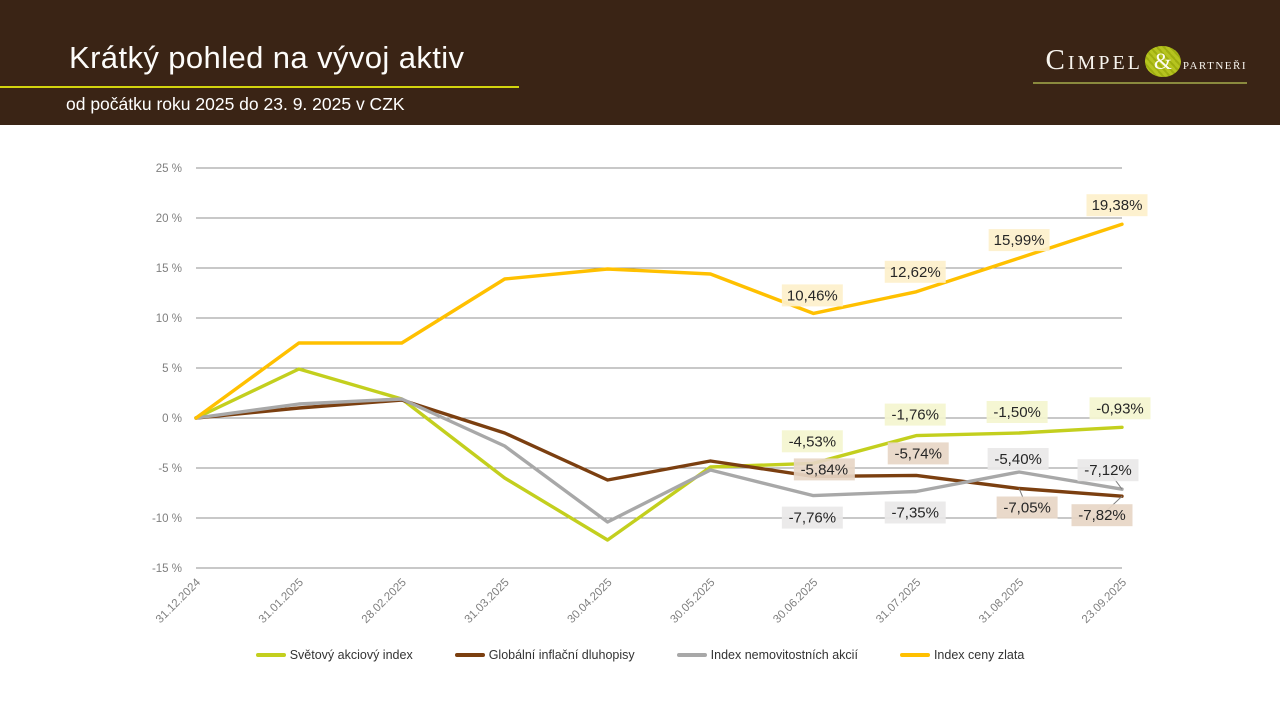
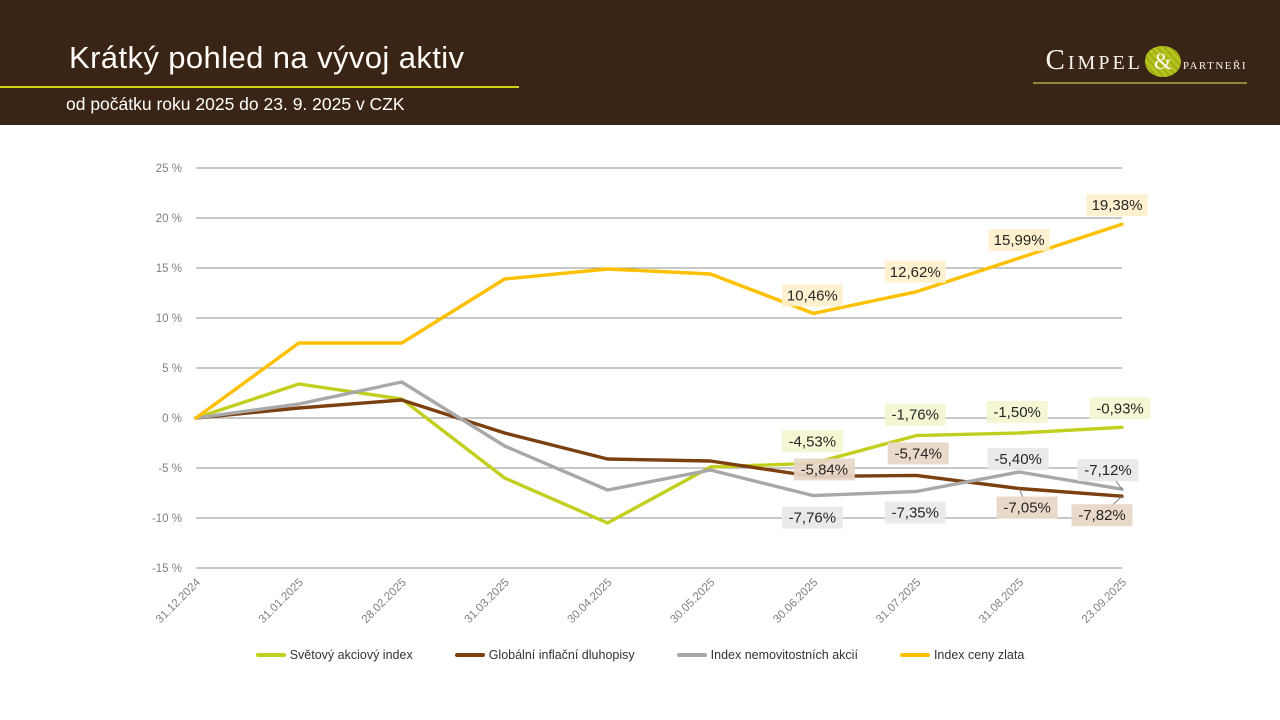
Světový akciový index/31.01.2025: 4.9% -> 3.4%
Index nemovitostních akcií/28.02.2025: 1.9% -> 3.6%
Světový akciový index/30.04.2025: -12.2% -> -10.5%
Globální inflační dluhopisy/30.04.2025: -6.2% -> -4.1%
Index nemovitostních akcií/30.04.2025: -10.4% -> -7.2%
